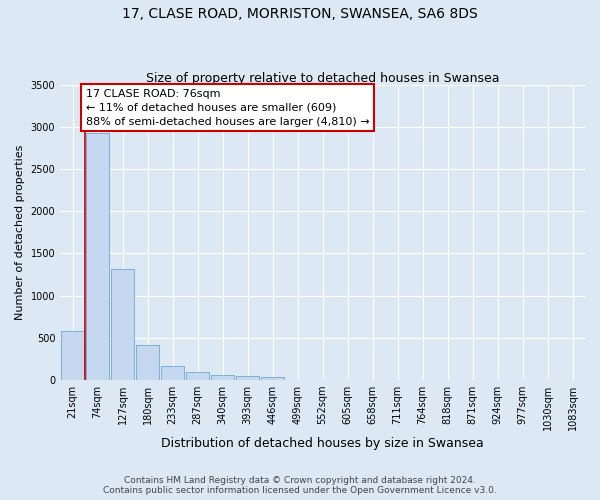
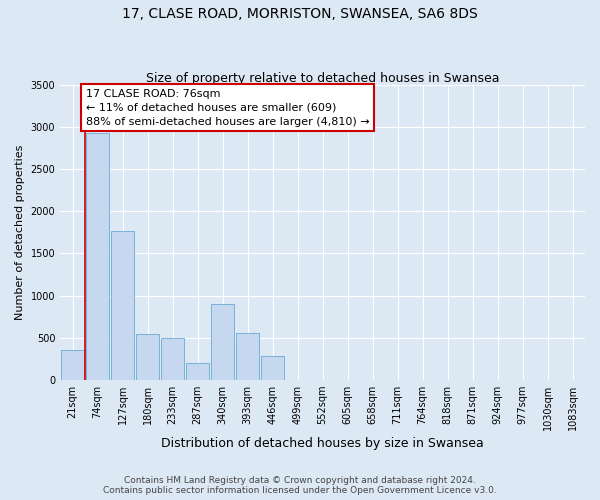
21sqm: 580 -> 360
127sqm: 1310 -> 1760
180sqm: 420 -> 540
233sqm: 160 -> 500
287sqm: 90 -> 200
340sqm: 60 -> 900
393sqm: 40 -> 560
446sqm: 40 -> 280
